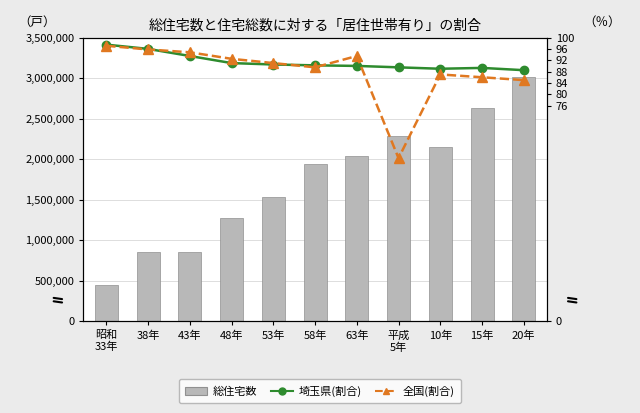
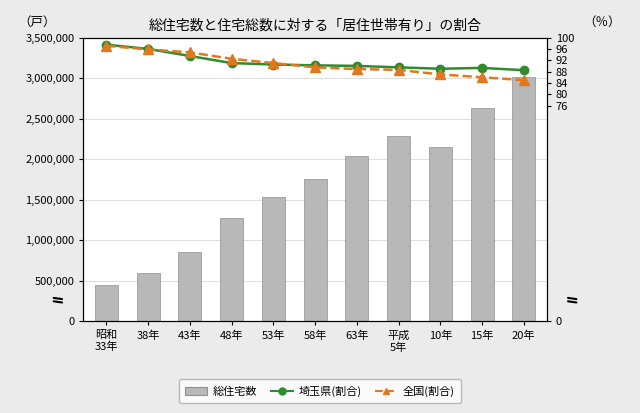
総住宅数/38年: 860,000 -> 590,000
総住宅数/58年: 1,940,000 -> 1,750,000
全国(割合)/63年: 93.5 -> 88.9
全国(割合)/平成 5年: 57.5 -> 88.6
